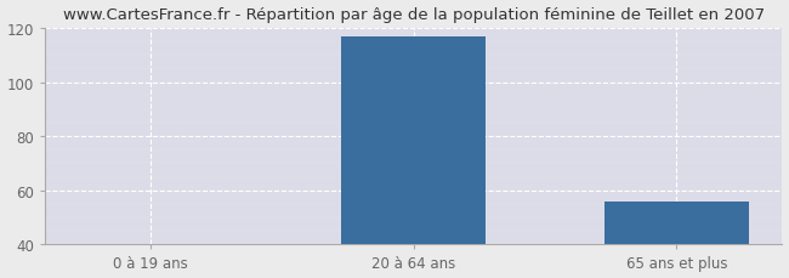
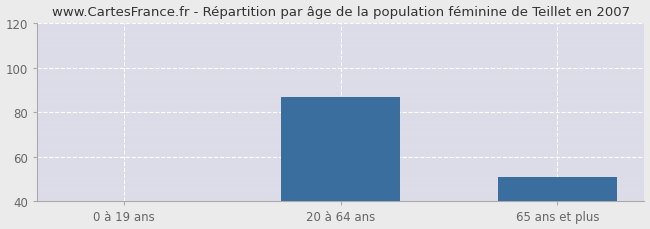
20 à 64 ans: 117 -> 87
65 ans et plus: 56 -> 51
